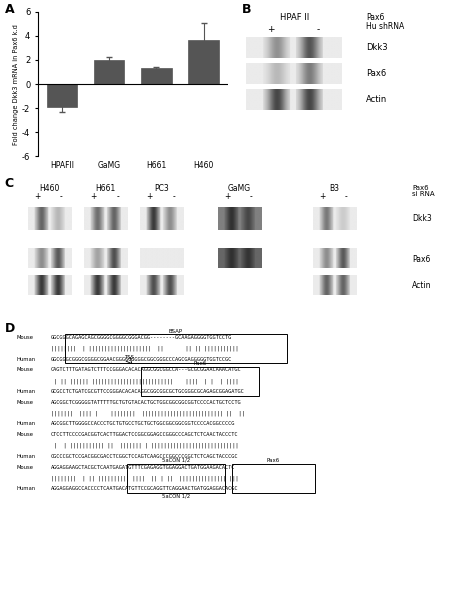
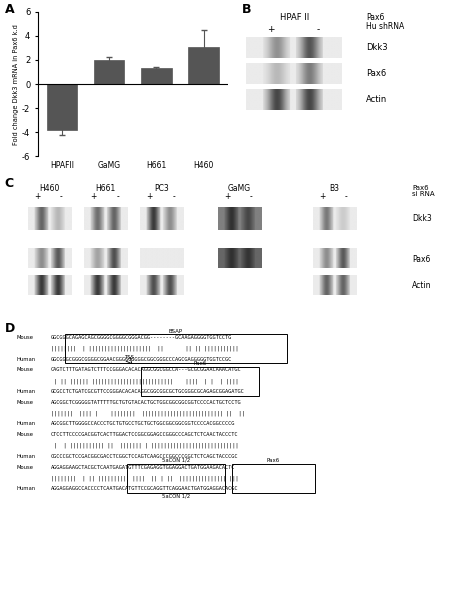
HPAFII: -1.9 -> -3.8
H460: 3.7 -> 3.1
